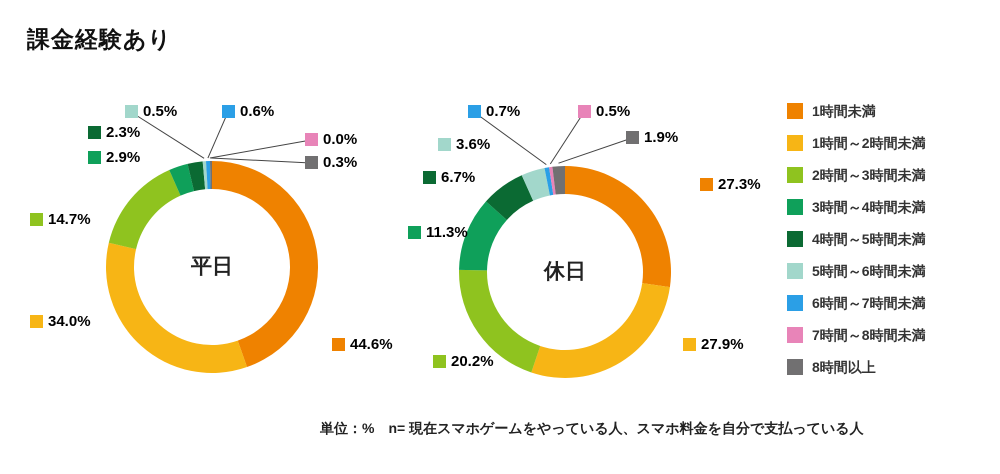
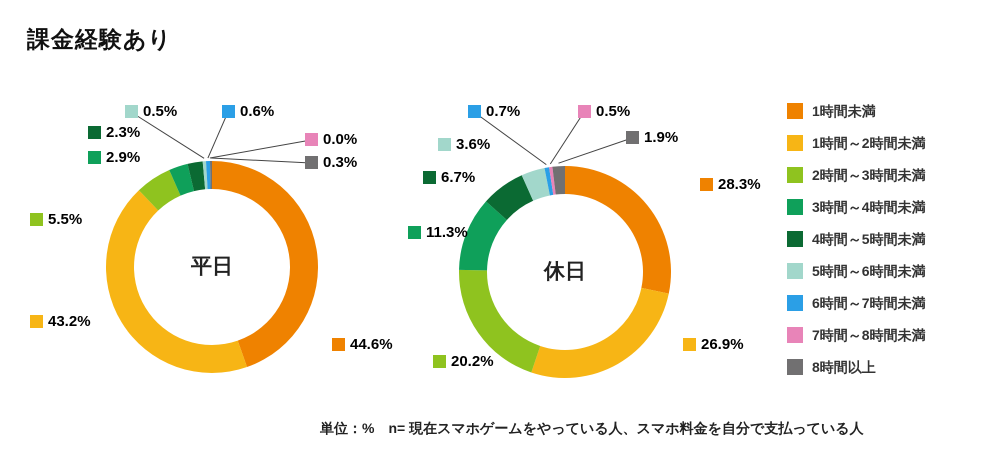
平日/1時間～2時間未満: 34.0% -> 43.2%
平日/2時間～3時間未満: 14.7% -> 5.5%
休日/1時間未満: 27.3% -> 28.3%
休日/1時間～2時間未満: 27.9% -> 26.9%
